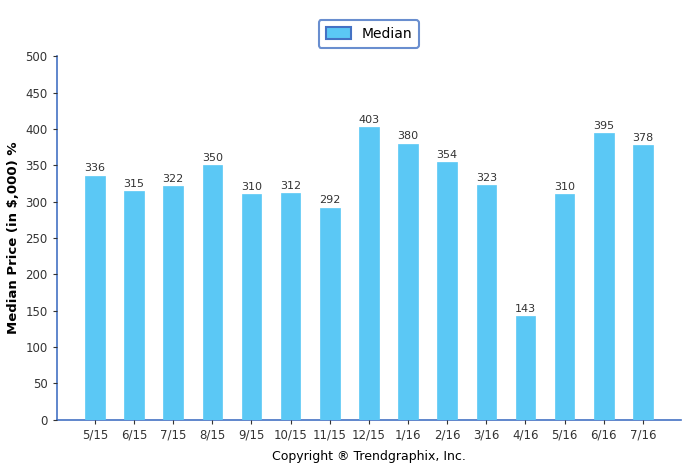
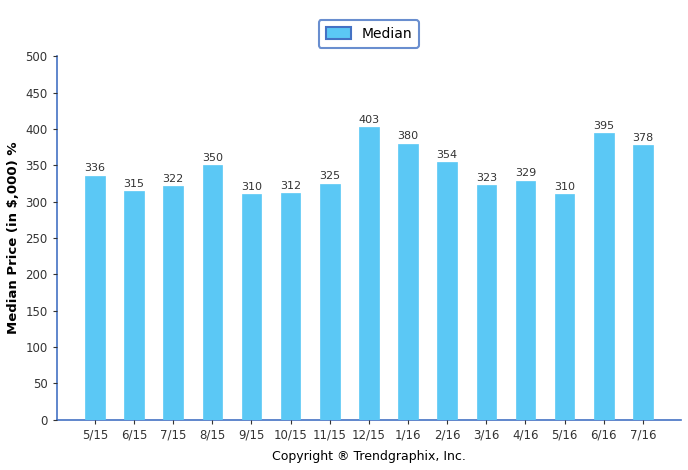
11/15: 292 -> 325
4/16: 143 -> 329
